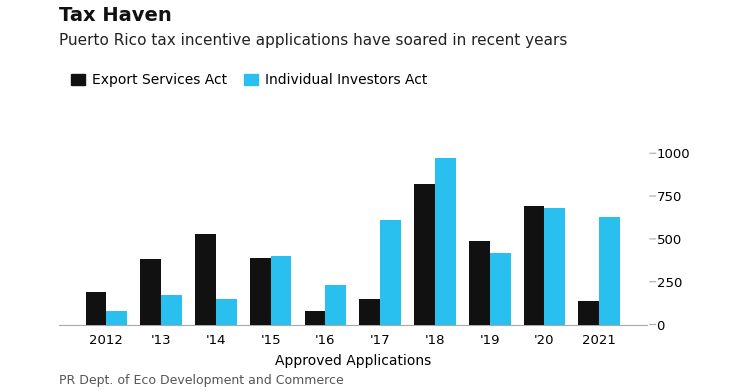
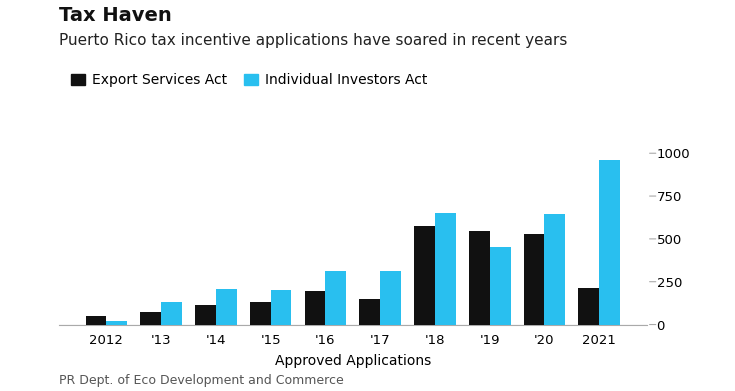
Export Services Act/2012: 190 -> 50
Individual Investors Act/2012: 80 -> 20
Export Services Act/'13: 380 -> 80
Individual Investors Act/'13: 170 -> 130
Export Services Act/'14: 530 -> 120
Individual Investors Act/'14: 150 -> 200
Export Services Act/'15: 390 -> 130
Individual Investors Act/'15: 400 -> 200
Export Services Act/'16: 80 -> 200
Individual Investors Act/'16: 230 -> 310
Individual Investors Act/'17: 610 -> 310
Export Services Act/'18: 820 -> 580
Individual Investors Act/'18: 970 -> 650
Export Services Act/'19: 490 -> 540
Individual Investors Act/'19: 420 -> 460
Export Services Act/'20: 690 -> 530
Individual Investors Act/'20: 680 -> 640
Export Services Act/2021: 140 -> 220
Individual Investors Act/2021: 630 -> 960
